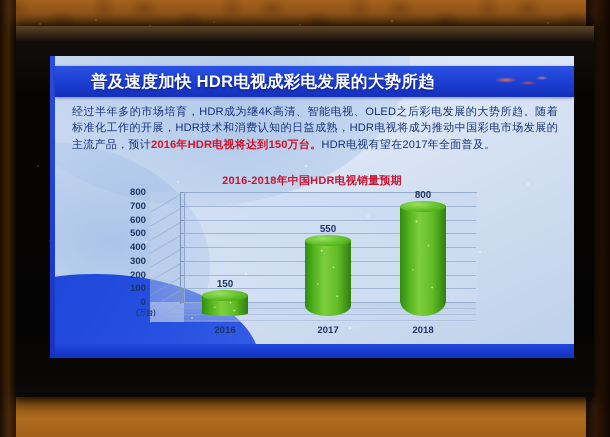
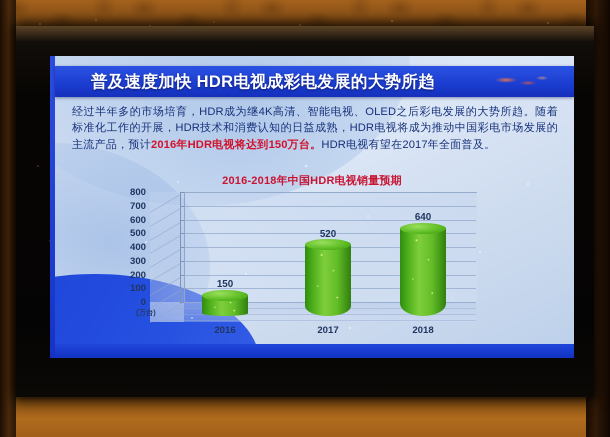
2017: 550 -> 520
2018: 800 -> 640
